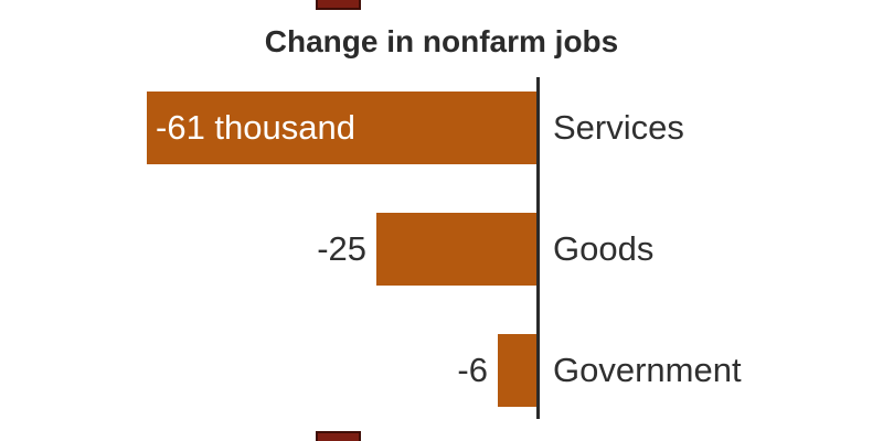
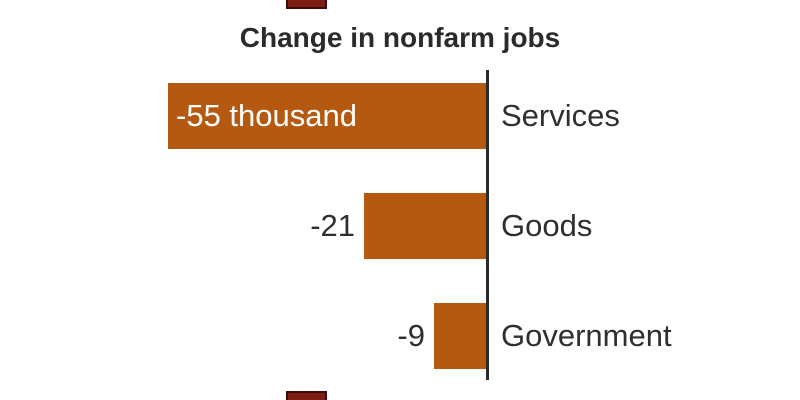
Services: -61 -> -55
Goods: -25 -> -21
Government: -6 -> -9
